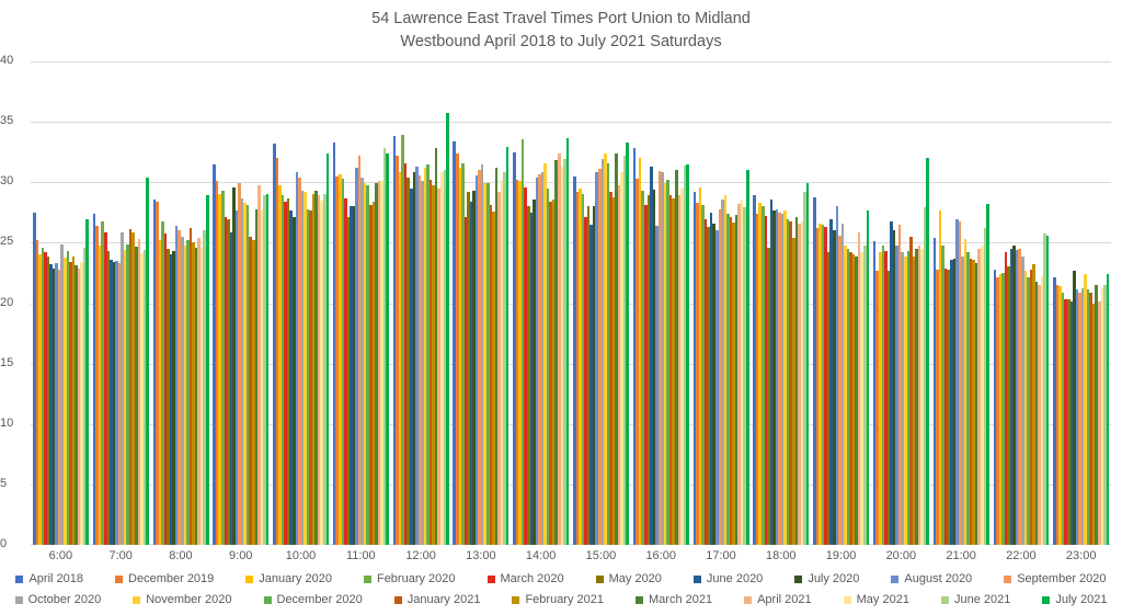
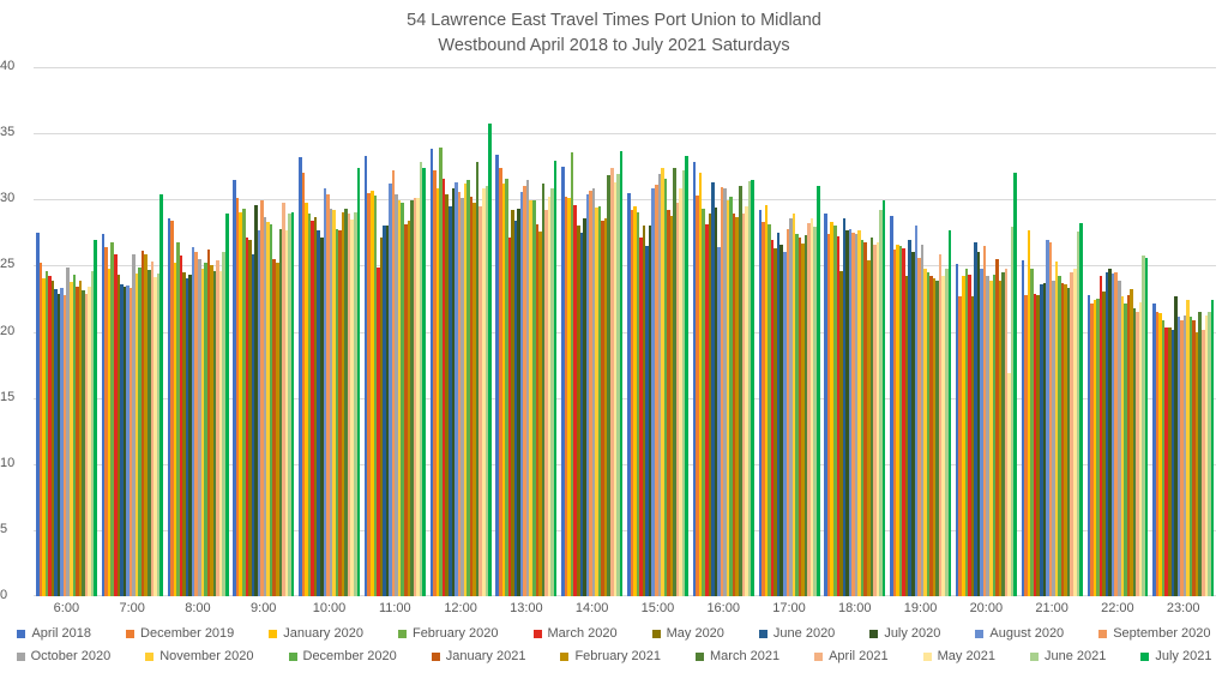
March 2020/11:00: 28.7 -> 24.9
November 2020/14:00: 31.6 -> 29.4
May 2021/20:00: 24.5 -> 16.9
June 2021/21:00: 26.2 -> 27.6
